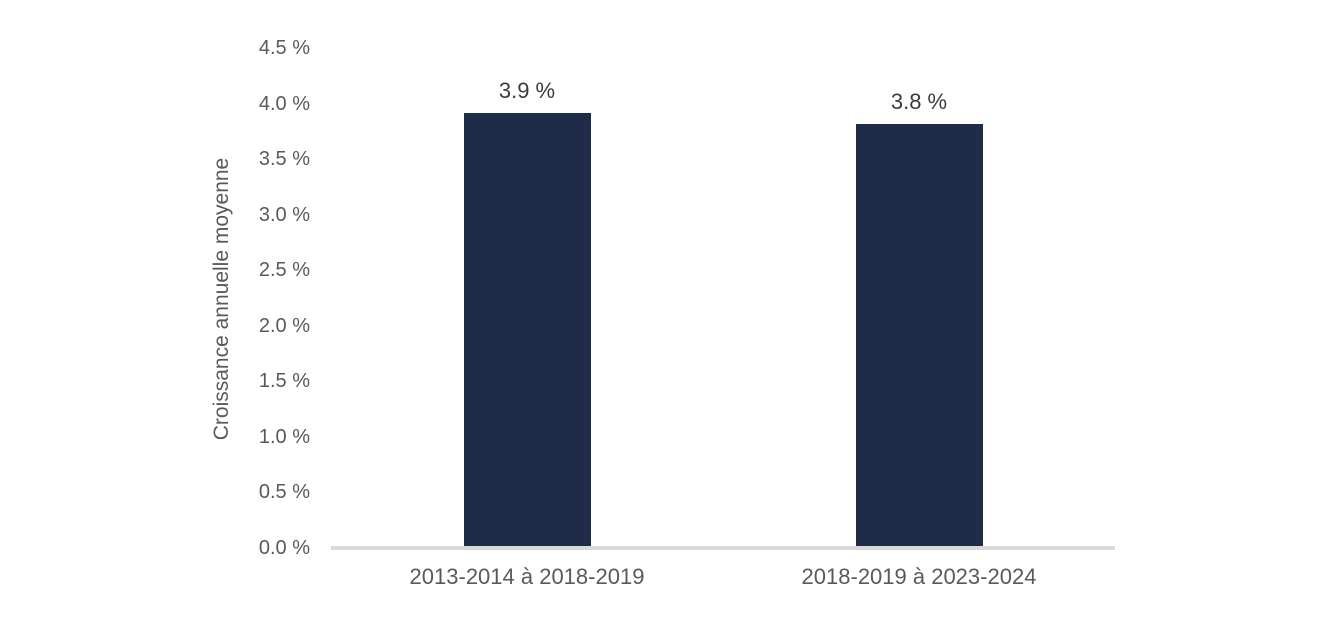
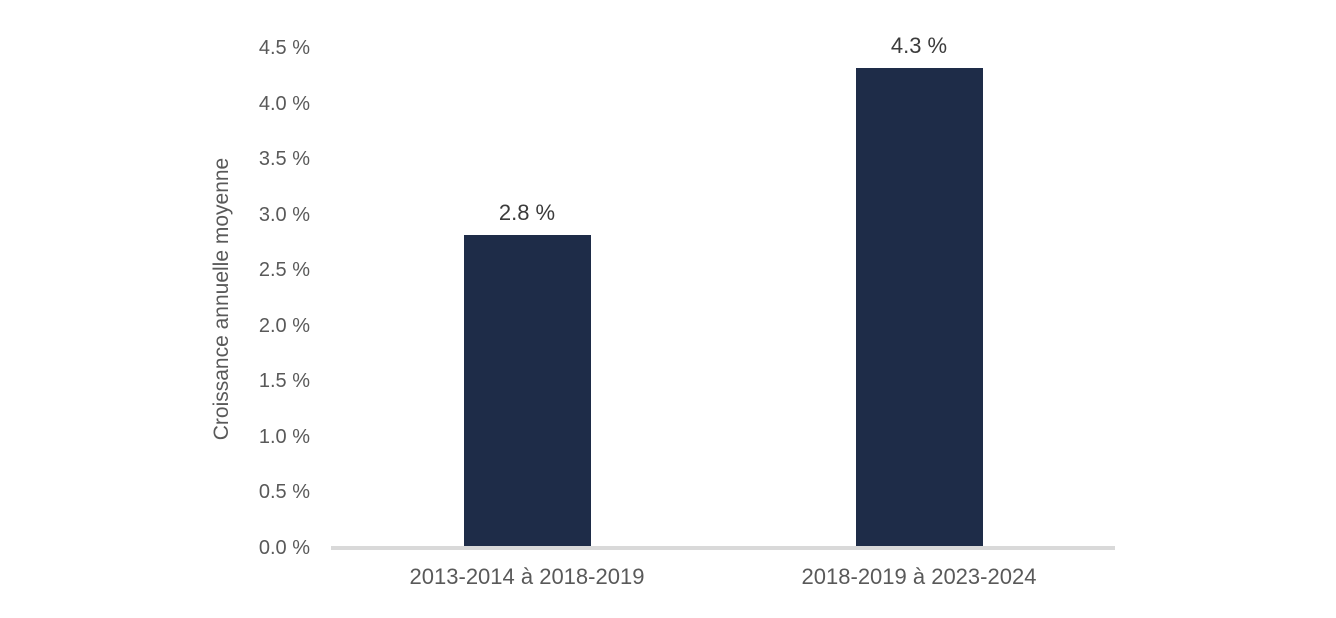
2013-2014 à 2018-2019: 3.9 -> 2.8
2018-2019 à 2023-2024: 3.8 -> 4.3
